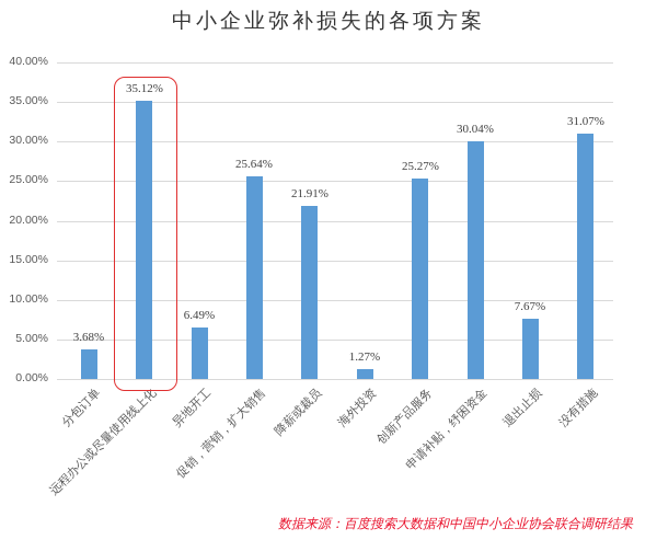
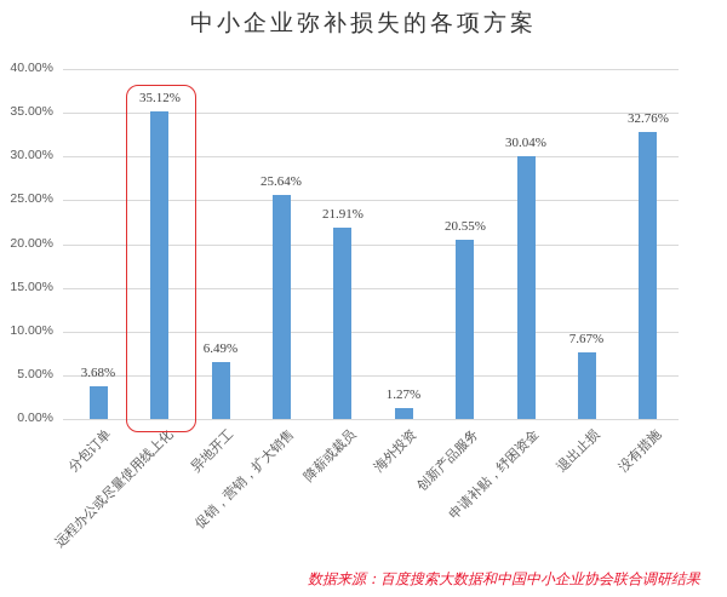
创新产品服务: 25.27% -> 20.55%
没有措施: 31.07% -> 32.76%
